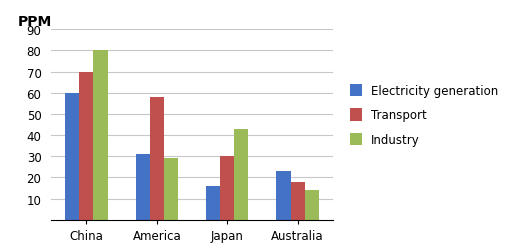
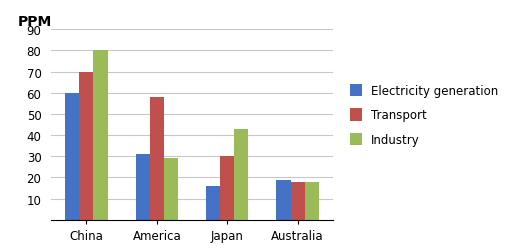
Electricity generation/Australia: 23 -> 19
Industry/Australia: 14 -> 18
